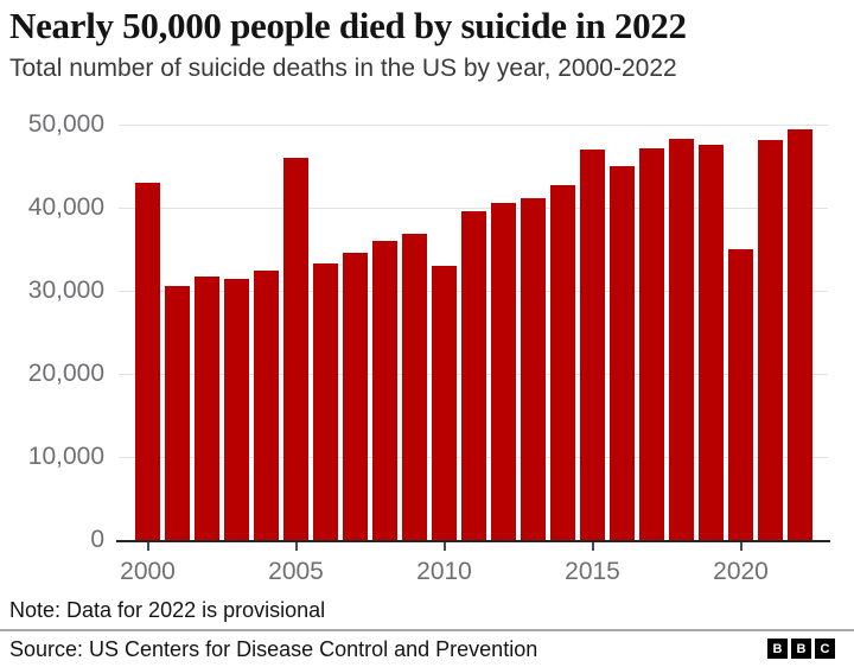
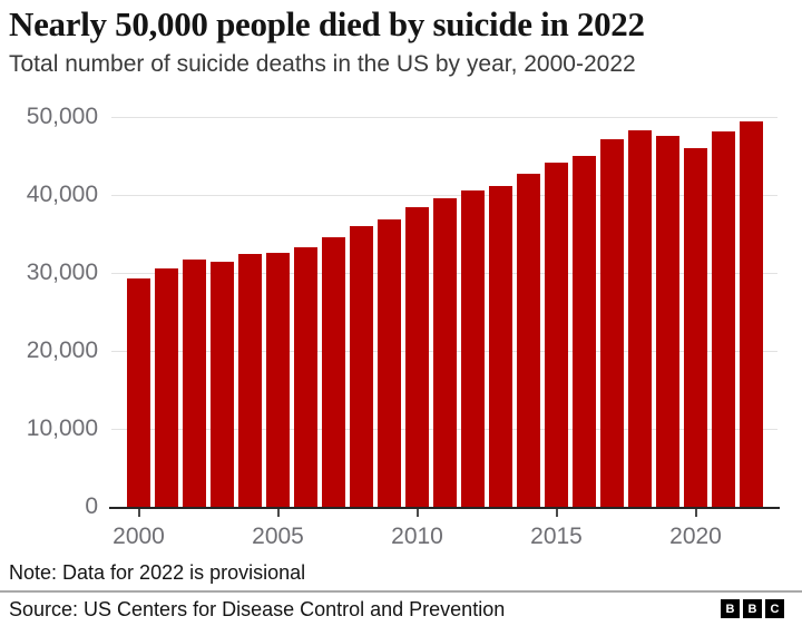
2000: 43000 -> 29000
2005: 46000 -> 33000
2010: 33000 -> 38000
2015: 47000 -> 44000
2020: 35000 -> 46000
